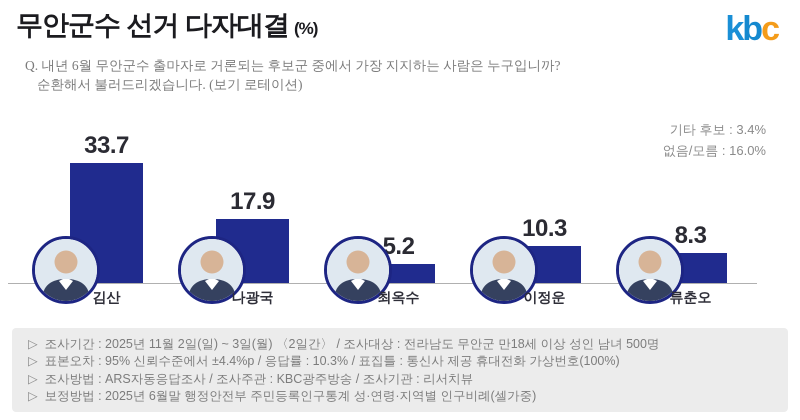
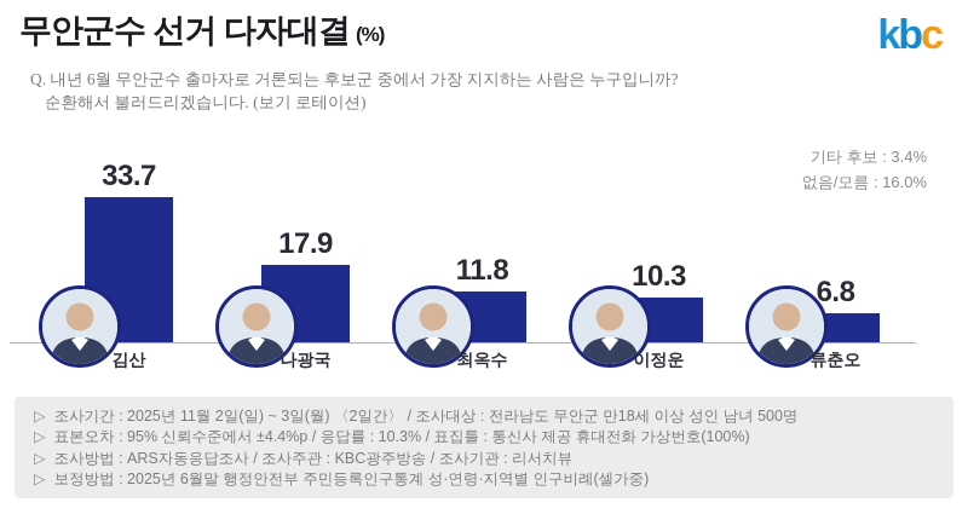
최옥수: 5.2 -> 11.8
류춘오: 8.3 -> 6.8
